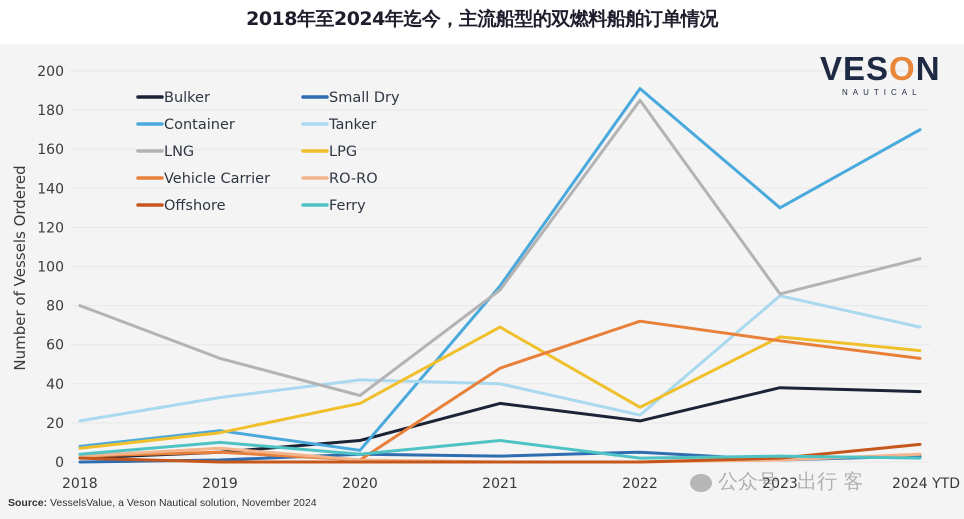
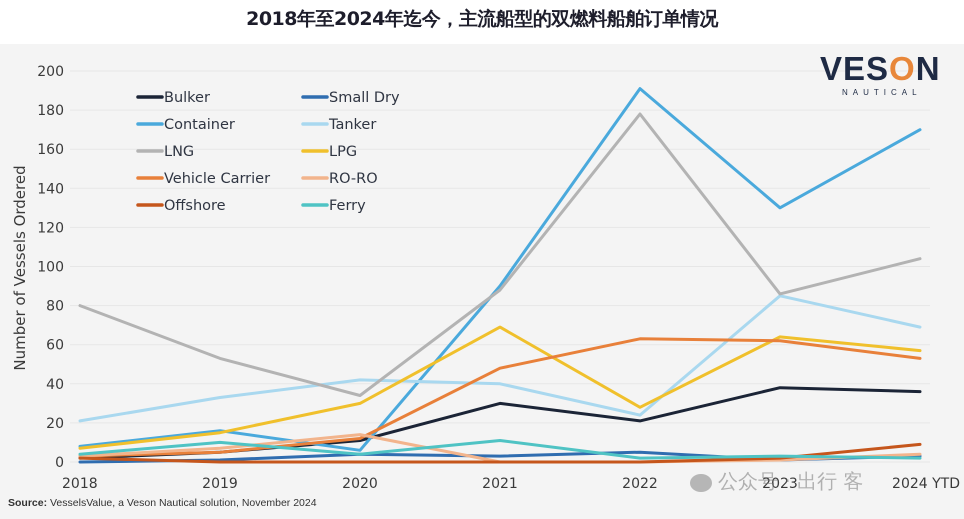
Vehicle Carrier/2020: 1 -> 12
RO-RO/2020: 1 -> 14
LNG/2022: 185 -> 178
Vehicle Carrier/2022: 72 -> 63
